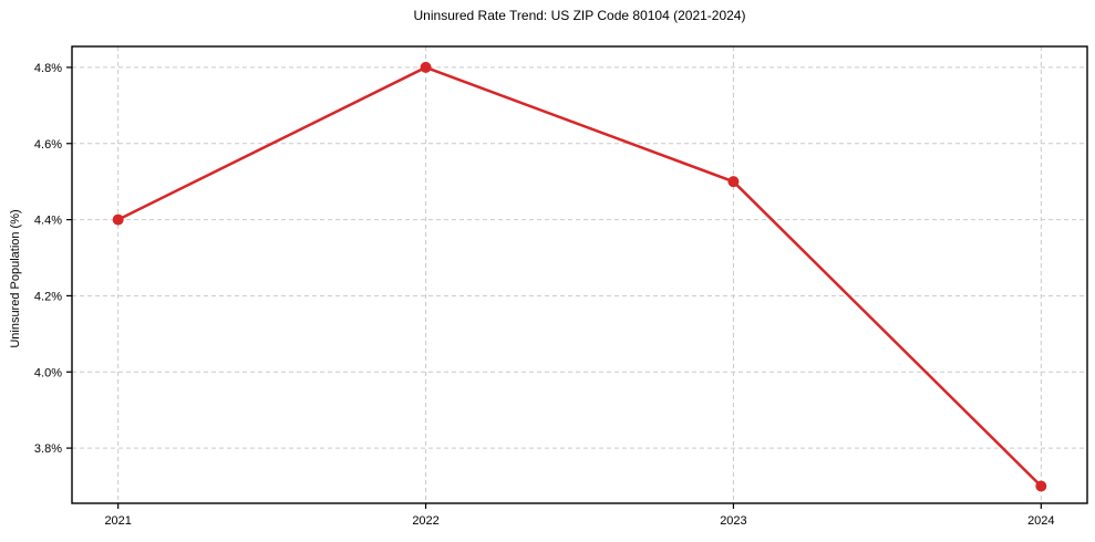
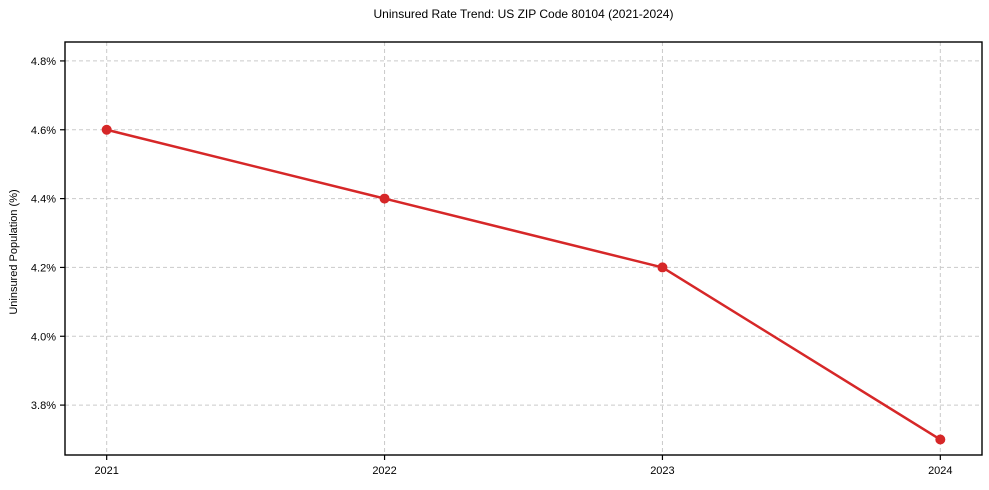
2021: 4.4% -> 4.6%
2022: 4.8% -> 4.4%
2023: 4.5% -> 4.2%
